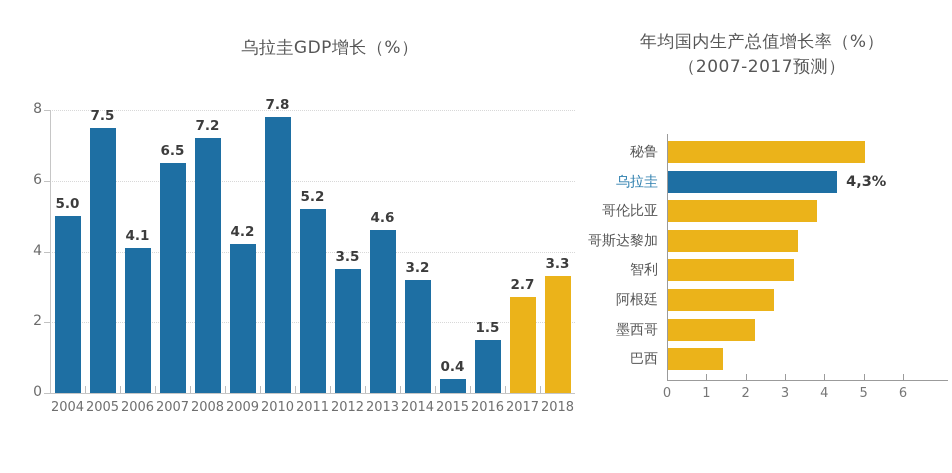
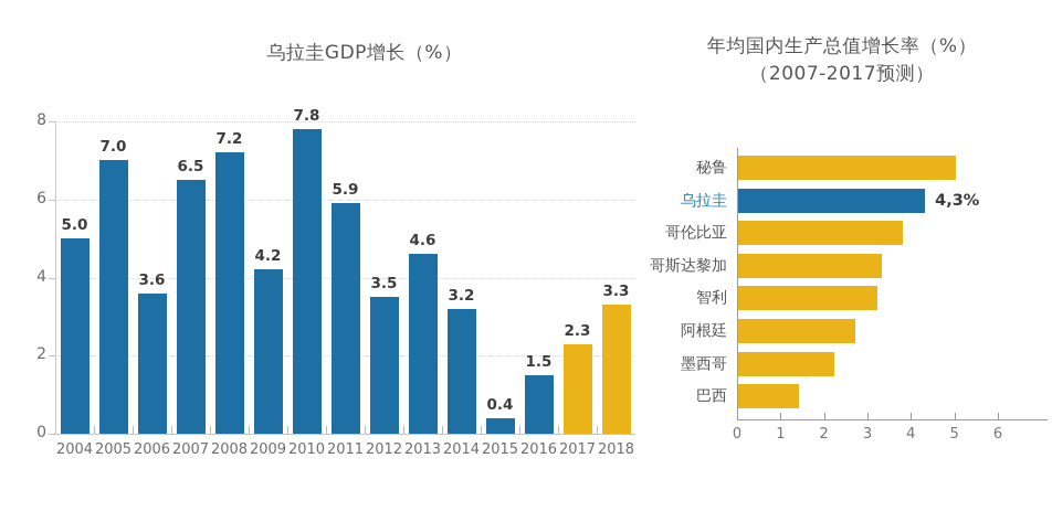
乌拉圭GDP增长（%）/2005: 7.5 -> 7.0
乌拉圭GDP增长（%）/2006: 4.1 -> 3.6
乌拉圭GDP增长（%）/2011: 5.2 -> 5.9
乌拉圭GDP增长（%）/2017: 2.7 -> 2.3
